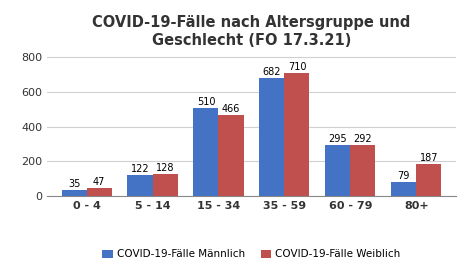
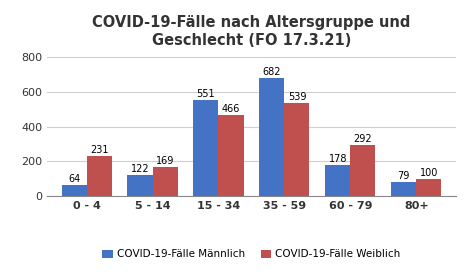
COVID-19-Fälle Männlich/0 - 4: 35 -> 64
COVID-19-Fälle Weiblich/0 - 4: 47 -> 231
COVID-19-Fälle Weiblich/5 - 14: 128 -> 169
COVID-19-Fälle Männlich/15 - 34: 510 -> 551
COVID-19-Fälle Weiblich/35 - 59: 710 -> 539
COVID-19-Fälle Männlich/60 - 79: 295 -> 178
COVID-19-Fälle Weiblich/80+: 187 -> 100
